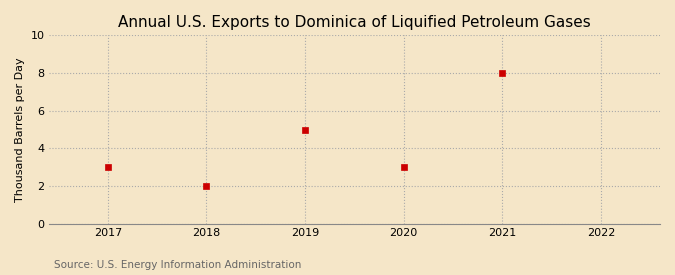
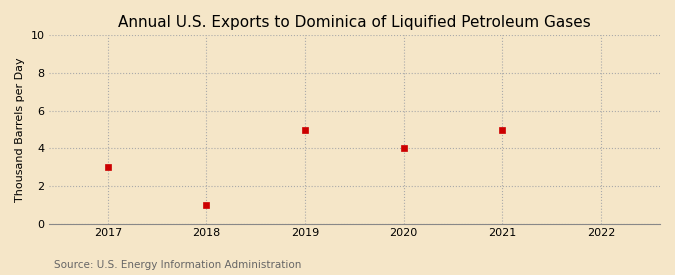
2018: 2 -> 1
2020: 3 -> 4
2021: 8 -> 5
